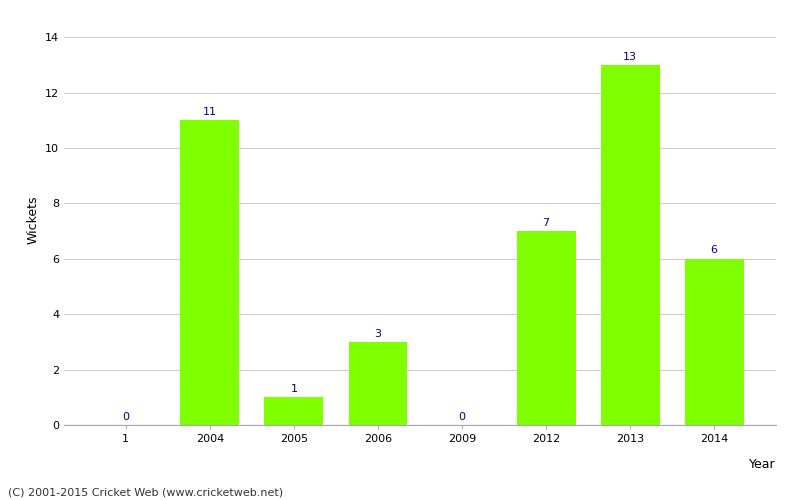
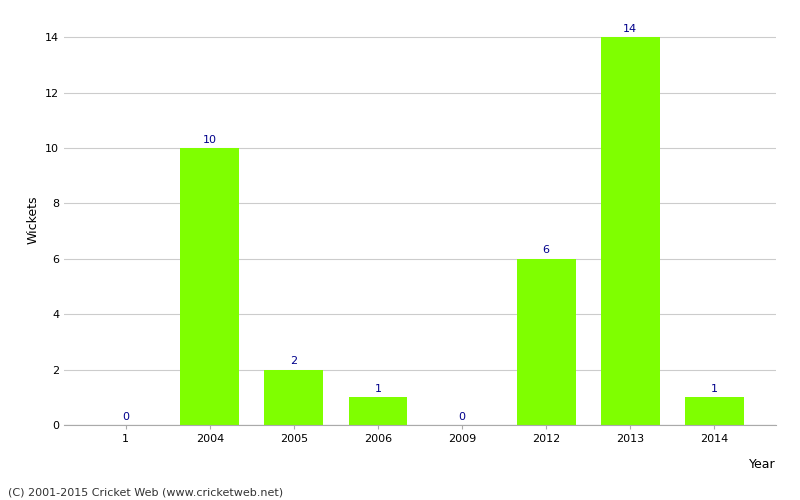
2004: 11 -> 10
2005: 1 -> 2
2006: 3 -> 1
2012: 7 -> 6
2013: 13 -> 14
2014: 6 -> 1
